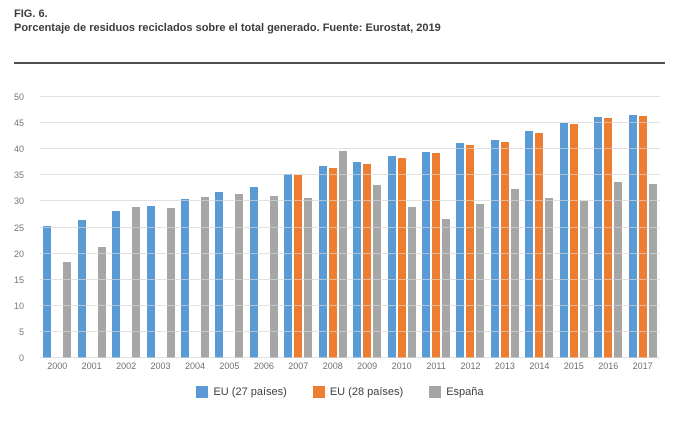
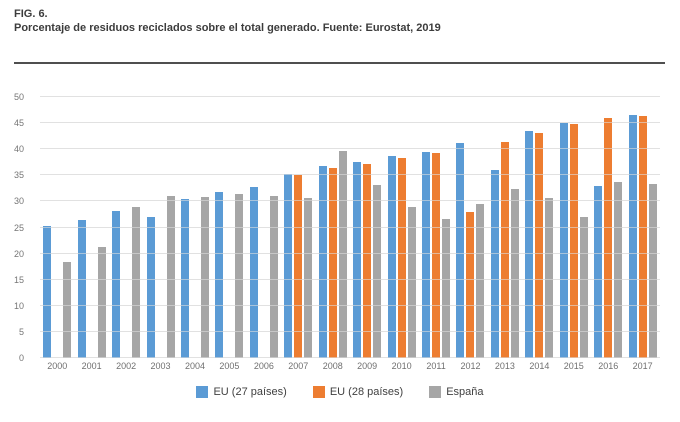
EU (27 países)/2003: 29 -> 27
España/2003: 29 -> 31
EU (28 países)/2012: 41 -> 28
EU (27 países)/2013: 42 -> 36
España/2015: 30 -> 27
EU (27 países)/2016: 46 -> 33
